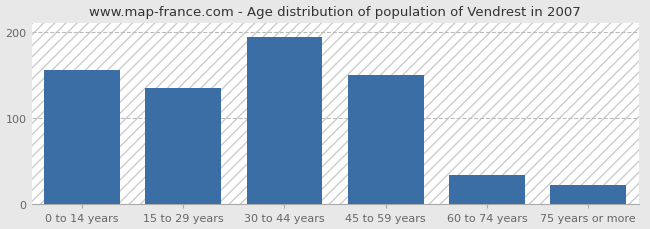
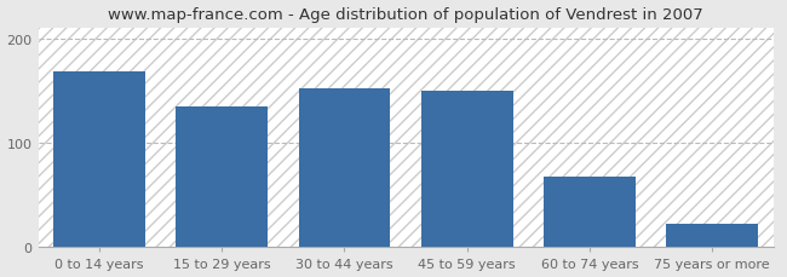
0 to 14 years: 156 -> 168
30 to 44 years: 194 -> 152
60 to 74 years: 34 -> 68
